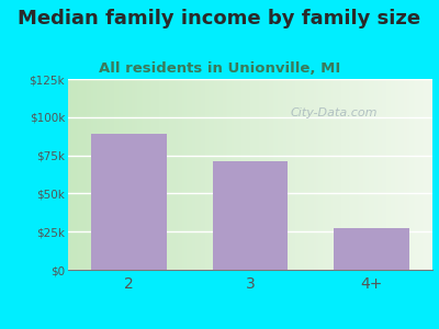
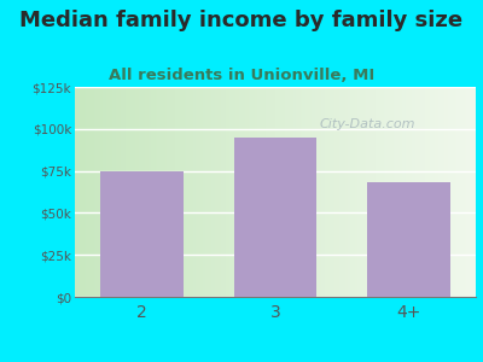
2: $89k -> $75k
3: $71k -> $95k
4+: $27k -> $68k
